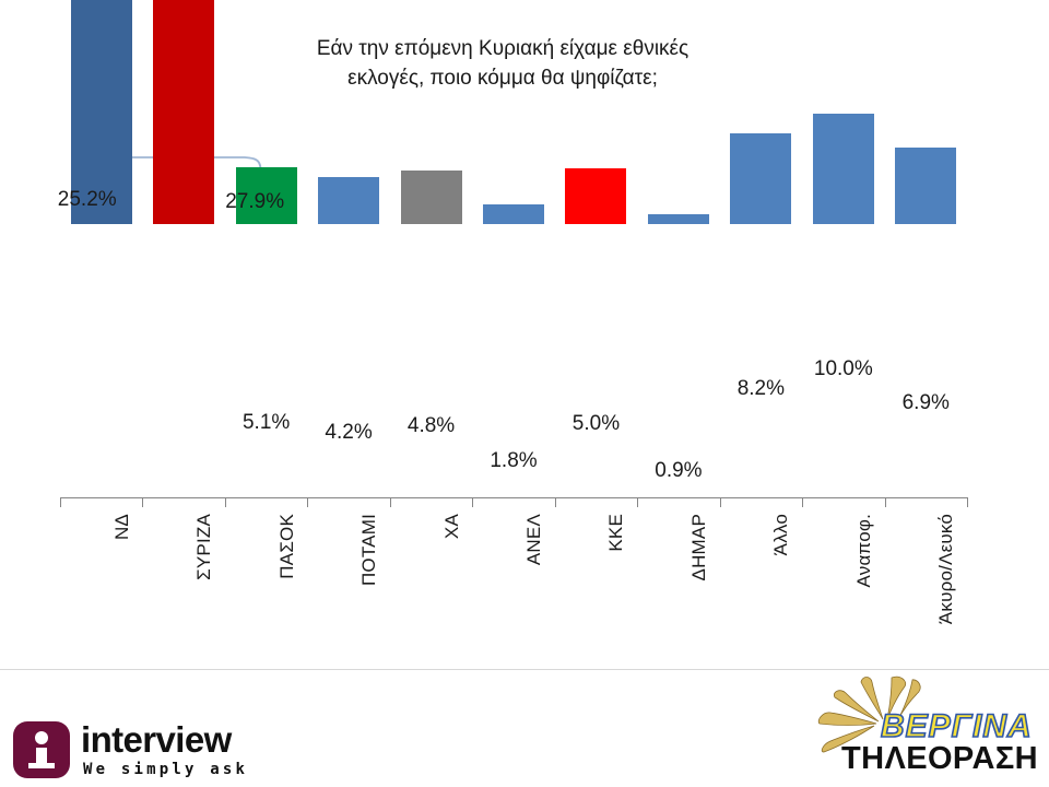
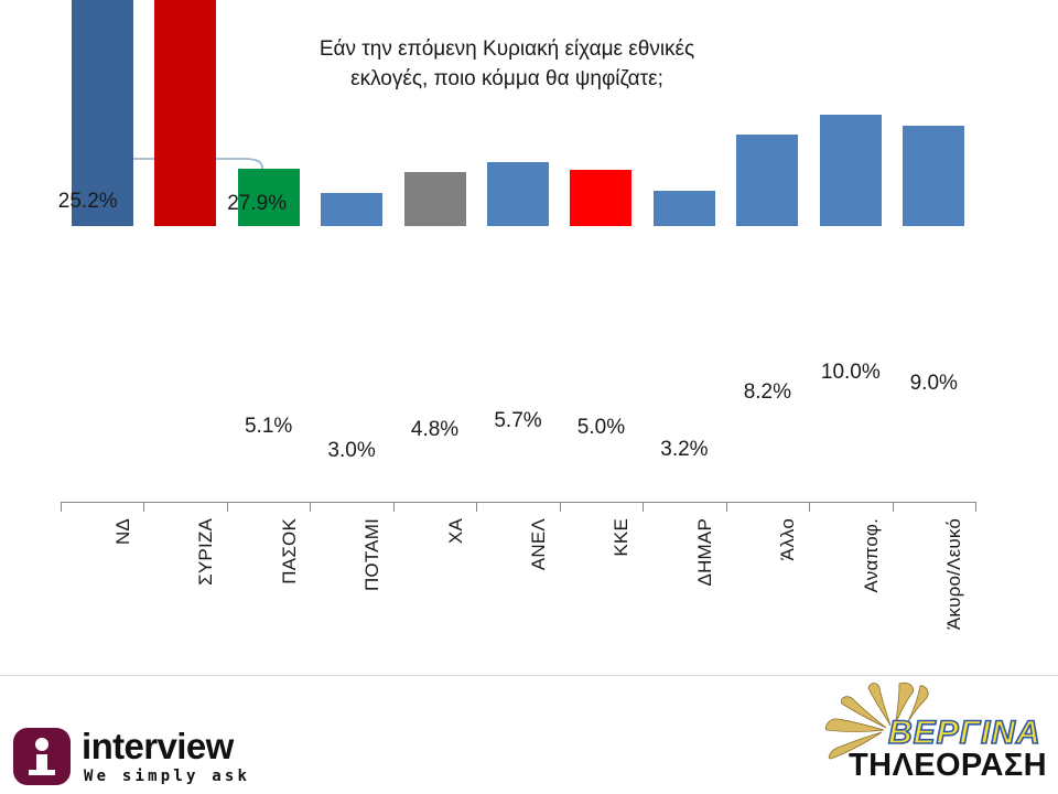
ΠΟΤΑΜΙ: 4.2% -> 3.0%
ΑΝΕΛ: 1.8% -> 5.7%
ΔΗΜΑΡ: 0.9% -> 3.2%
Άκυρο/Λευκό: 6.9% -> 9.0%
